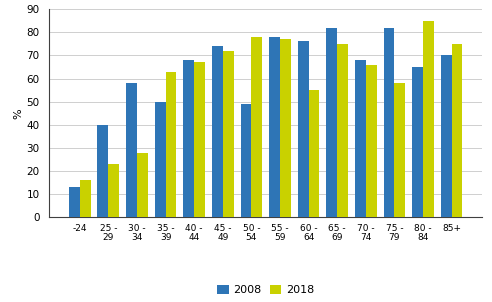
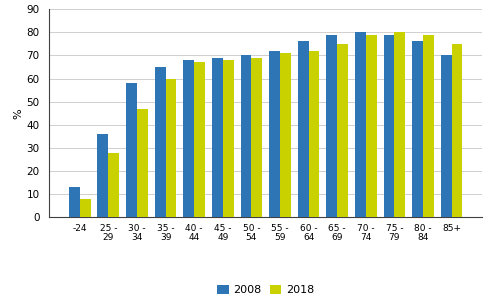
2018/-24: 16 -> 8
2008/25 - 29: 40 -> 36
2018/25 - 29: 23 -> 28
2018/30 - 34: 28 -> 47
2008/35 - 39: 50 -> 65
2018/35 - 39: 63 -> 60
2008/45 - 49: 74 -> 69
2018/45 - 49: 72 -> 68
2008/50 - 54: 49 -> 70
2018/50 - 54: 78 -> 69
2008/55 - 59: 78 -> 72
2018/55 - 59: 77 -> 71
2018/60 - 64: 55 -> 72
2008/65 - 69: 82 -> 79
2008/70 - 74: 68 -> 80
2018/70 - 74: 66 -> 79
2008/75 - 79: 82 -> 79
2018/75 - 79: 58 -> 80
2008/80 - 84: 65 -> 76
2018/80 - 84: 85 -> 79
